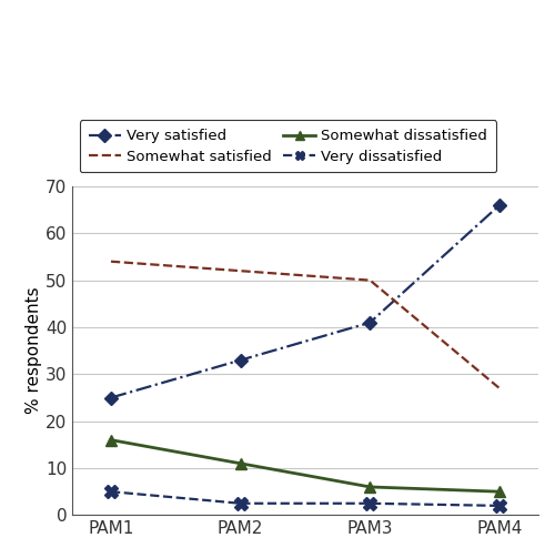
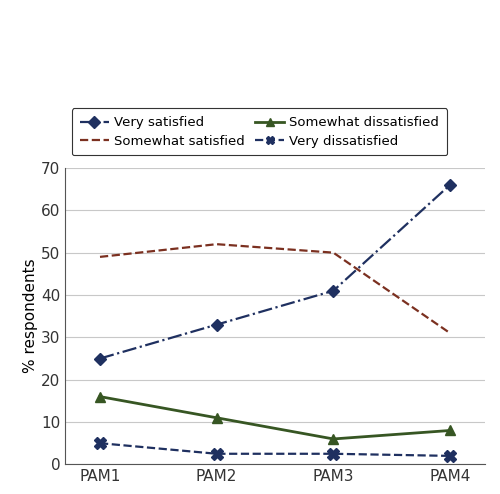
Somewhat satisfied/PAM1: 54 -> 49
Somewhat satisfied/PAM4: 27 -> 31
Somewhat dissatisfied/PAM4: 5 -> 8
